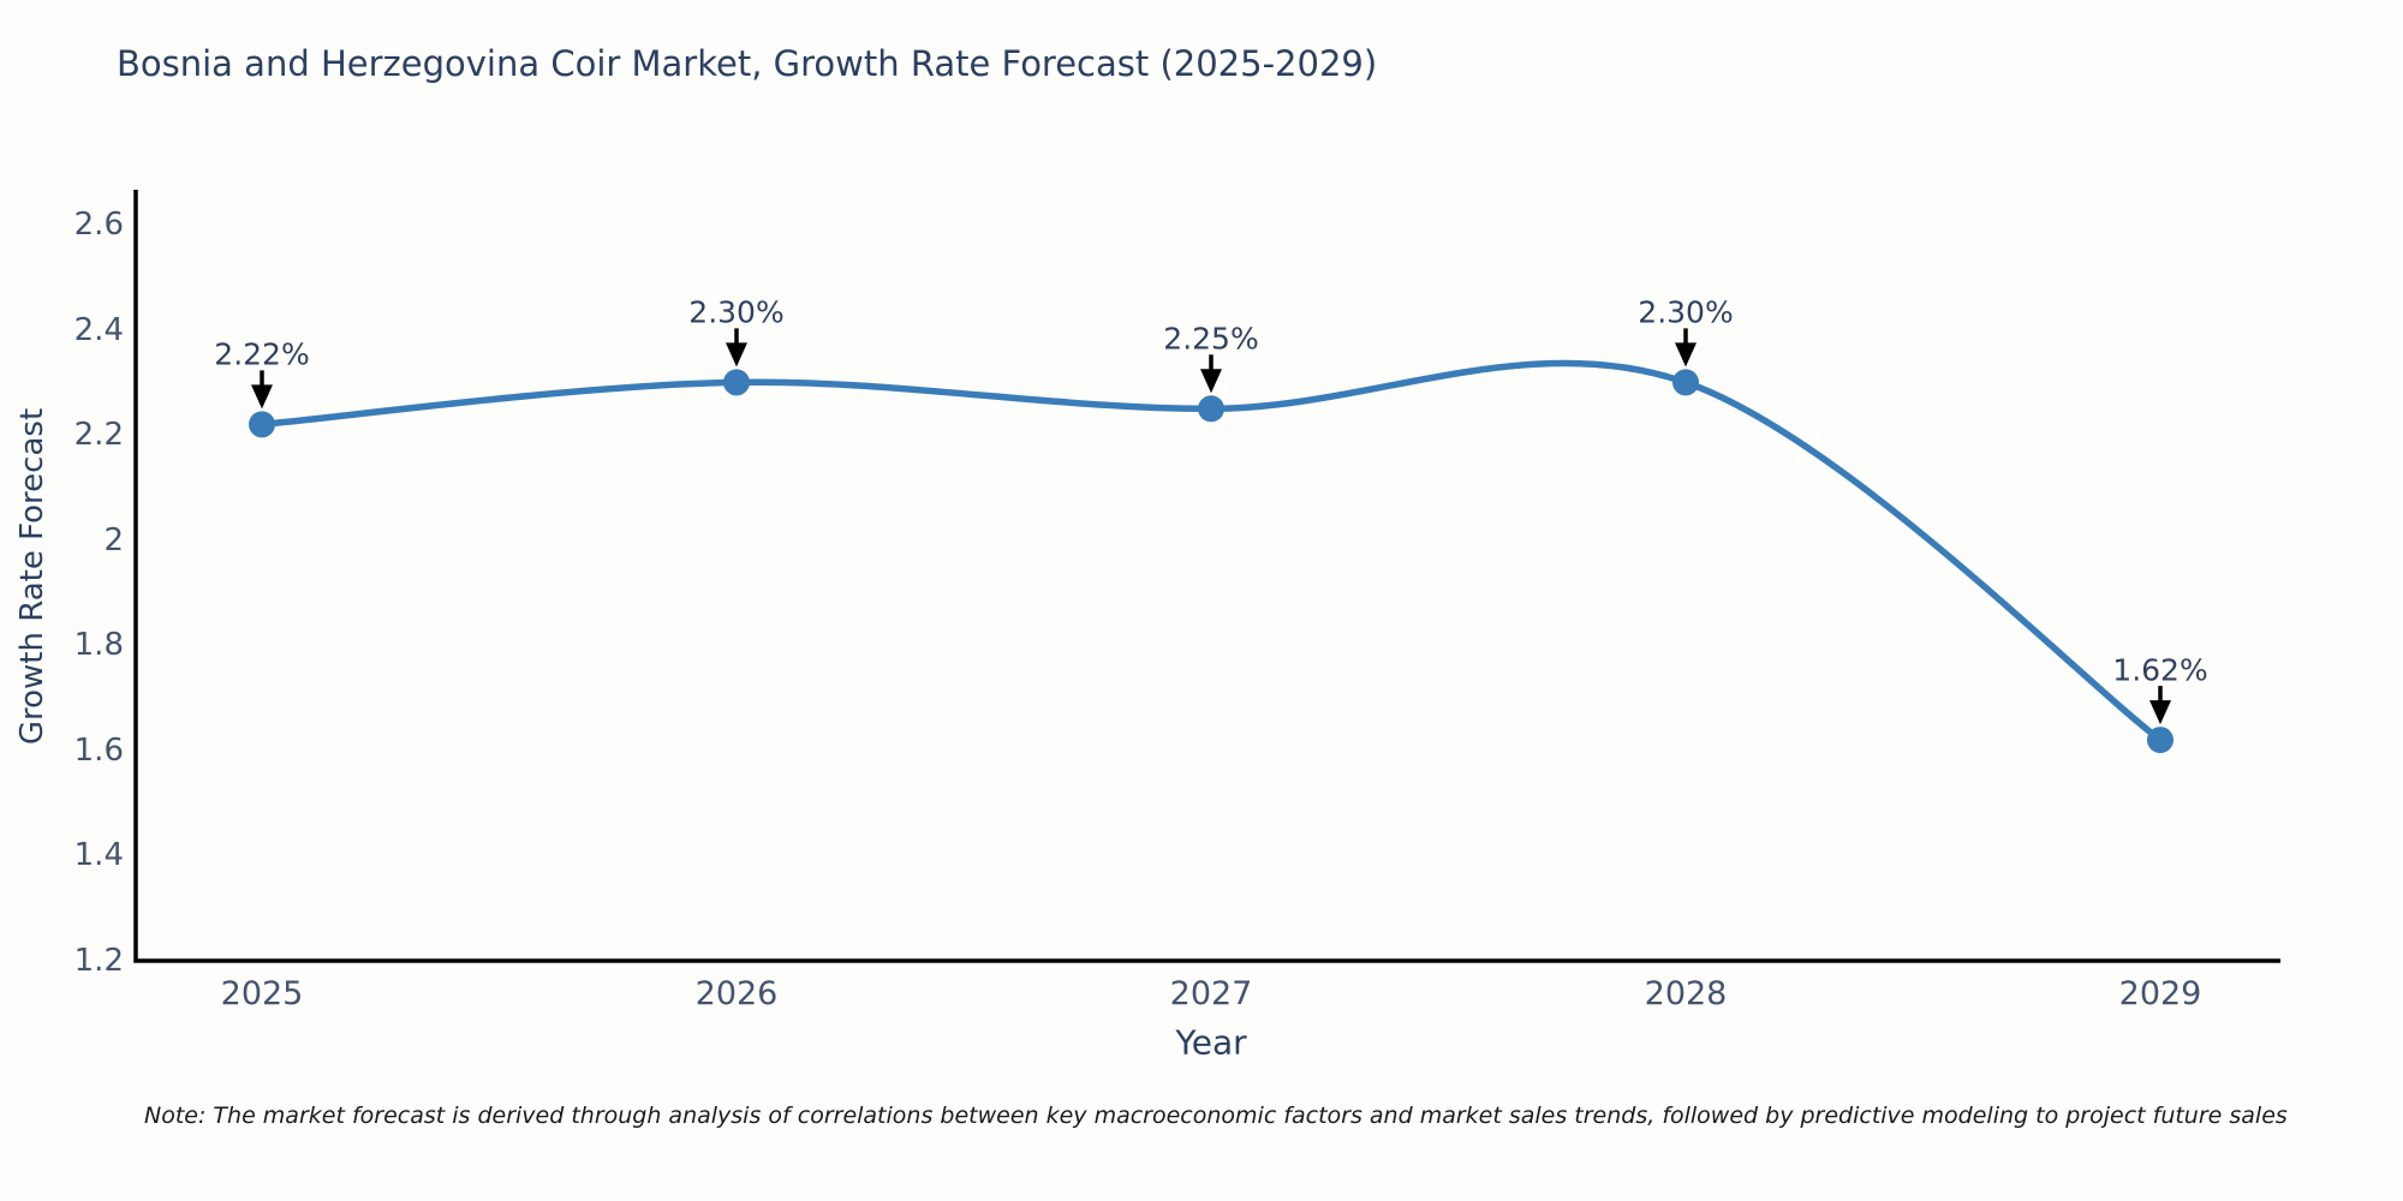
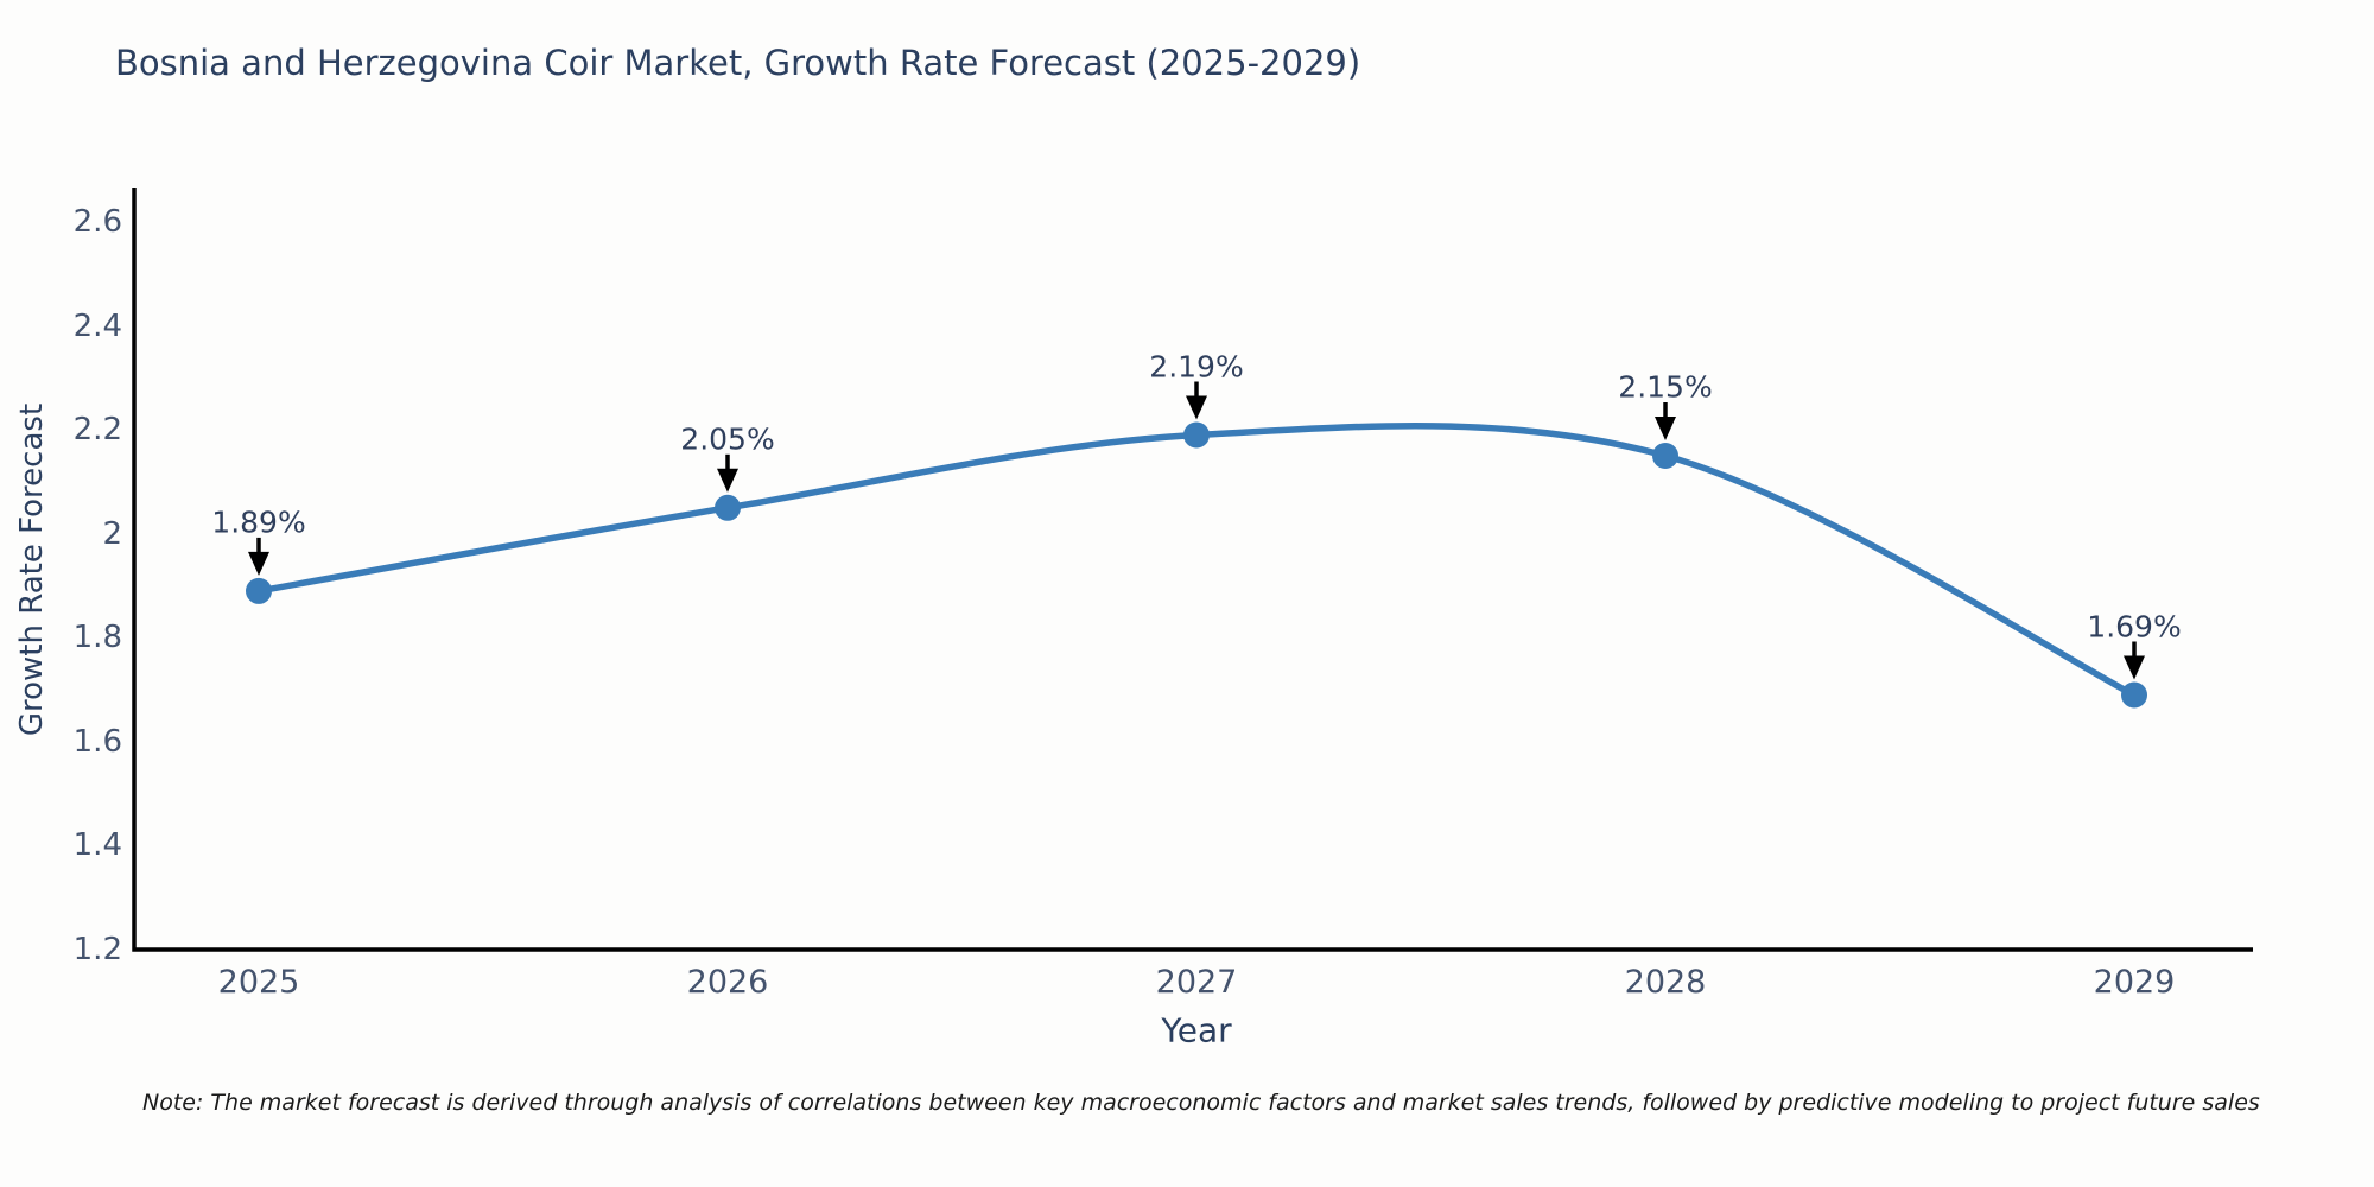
2025: 2.22% -> 1.89%
2026: 2.30% -> 2.05%
2027: 2.25% -> 2.19%
2028: 2.30% -> 2.15%
2029: 1.62% -> 1.69%
